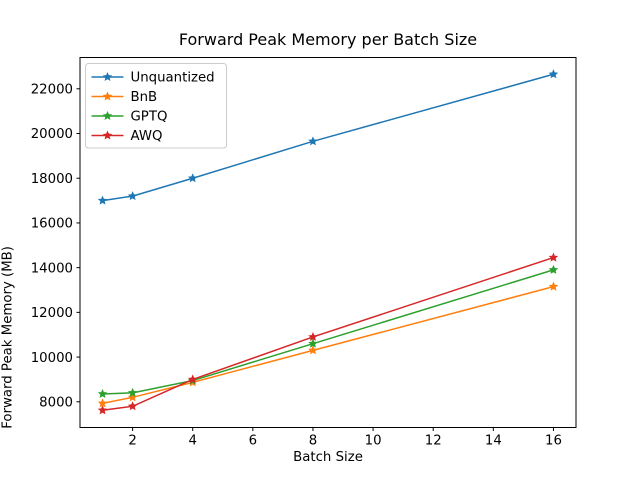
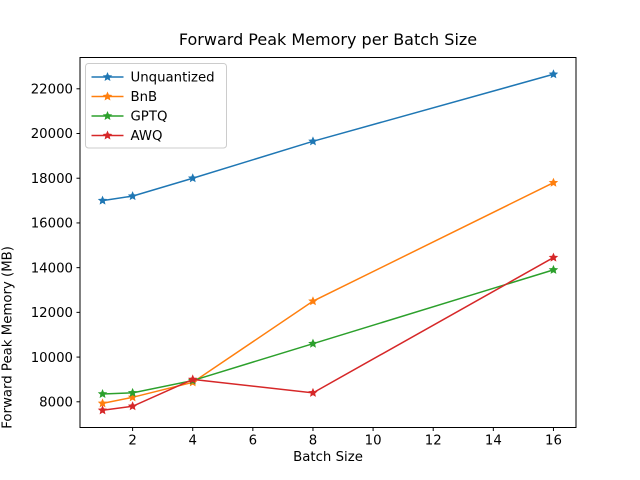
BnB/8: 10300 -> 12500
AWQ/8: 10900 -> 8400
BnB/16: 13200 -> 17800
